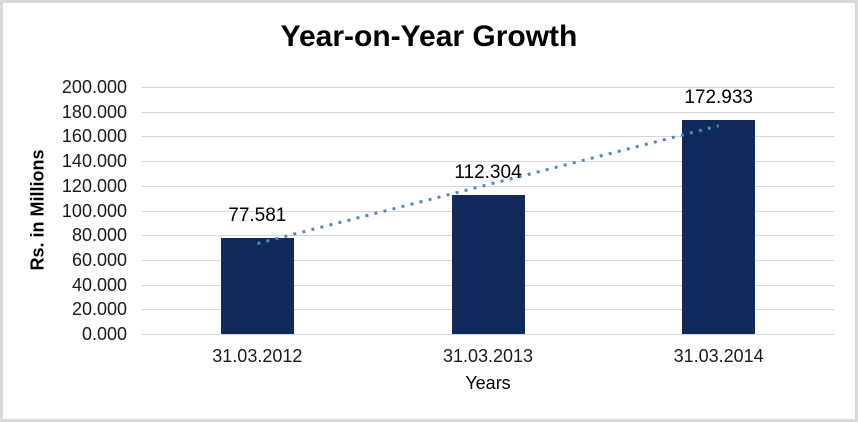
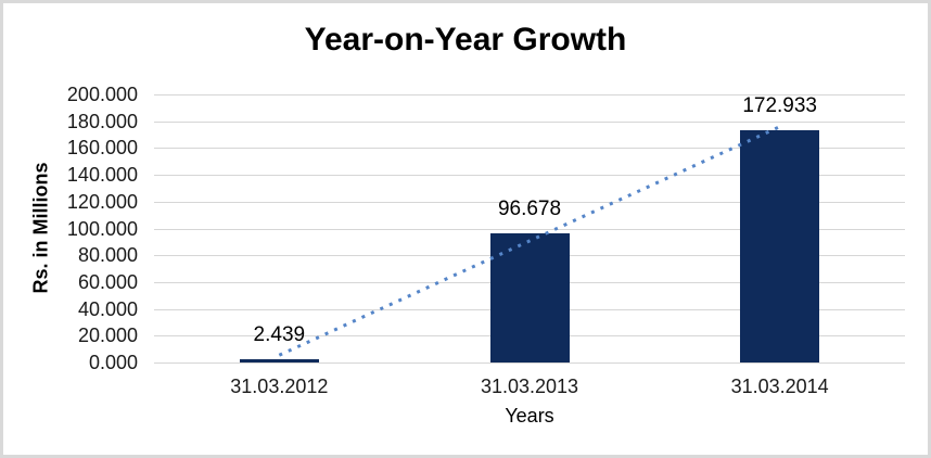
31.03.2012: 77.581 -> 2.439
31.03.2013: 112.304 -> 96.678
